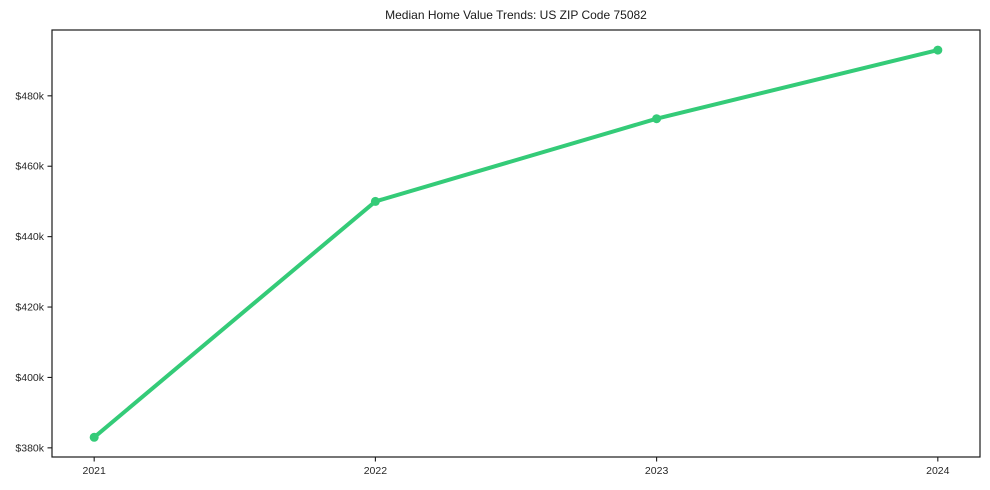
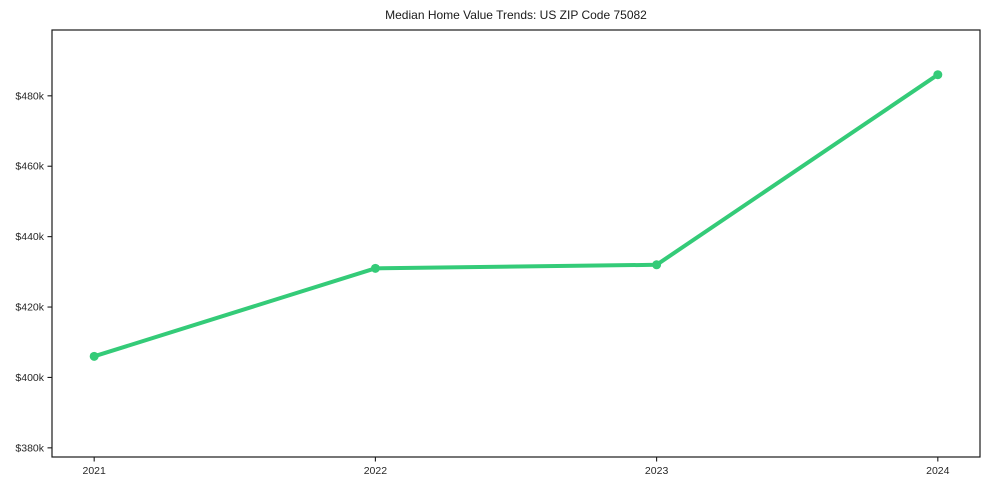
2021: $383k -> $406k
2022: $450k -> $431k
2023: $474k -> $432k
2024: $493k -> $486k
